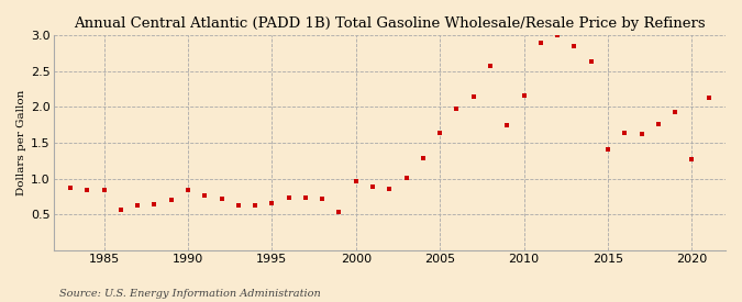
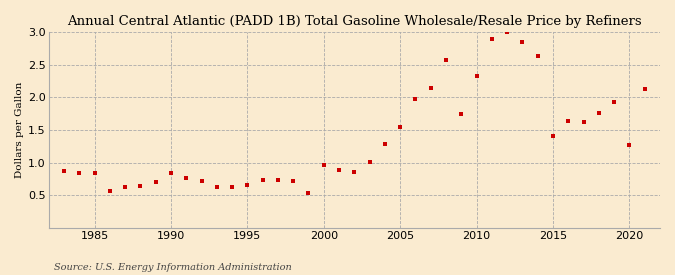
2005: 1.63 -> 1.54
2010: 2.15 -> 2.32
